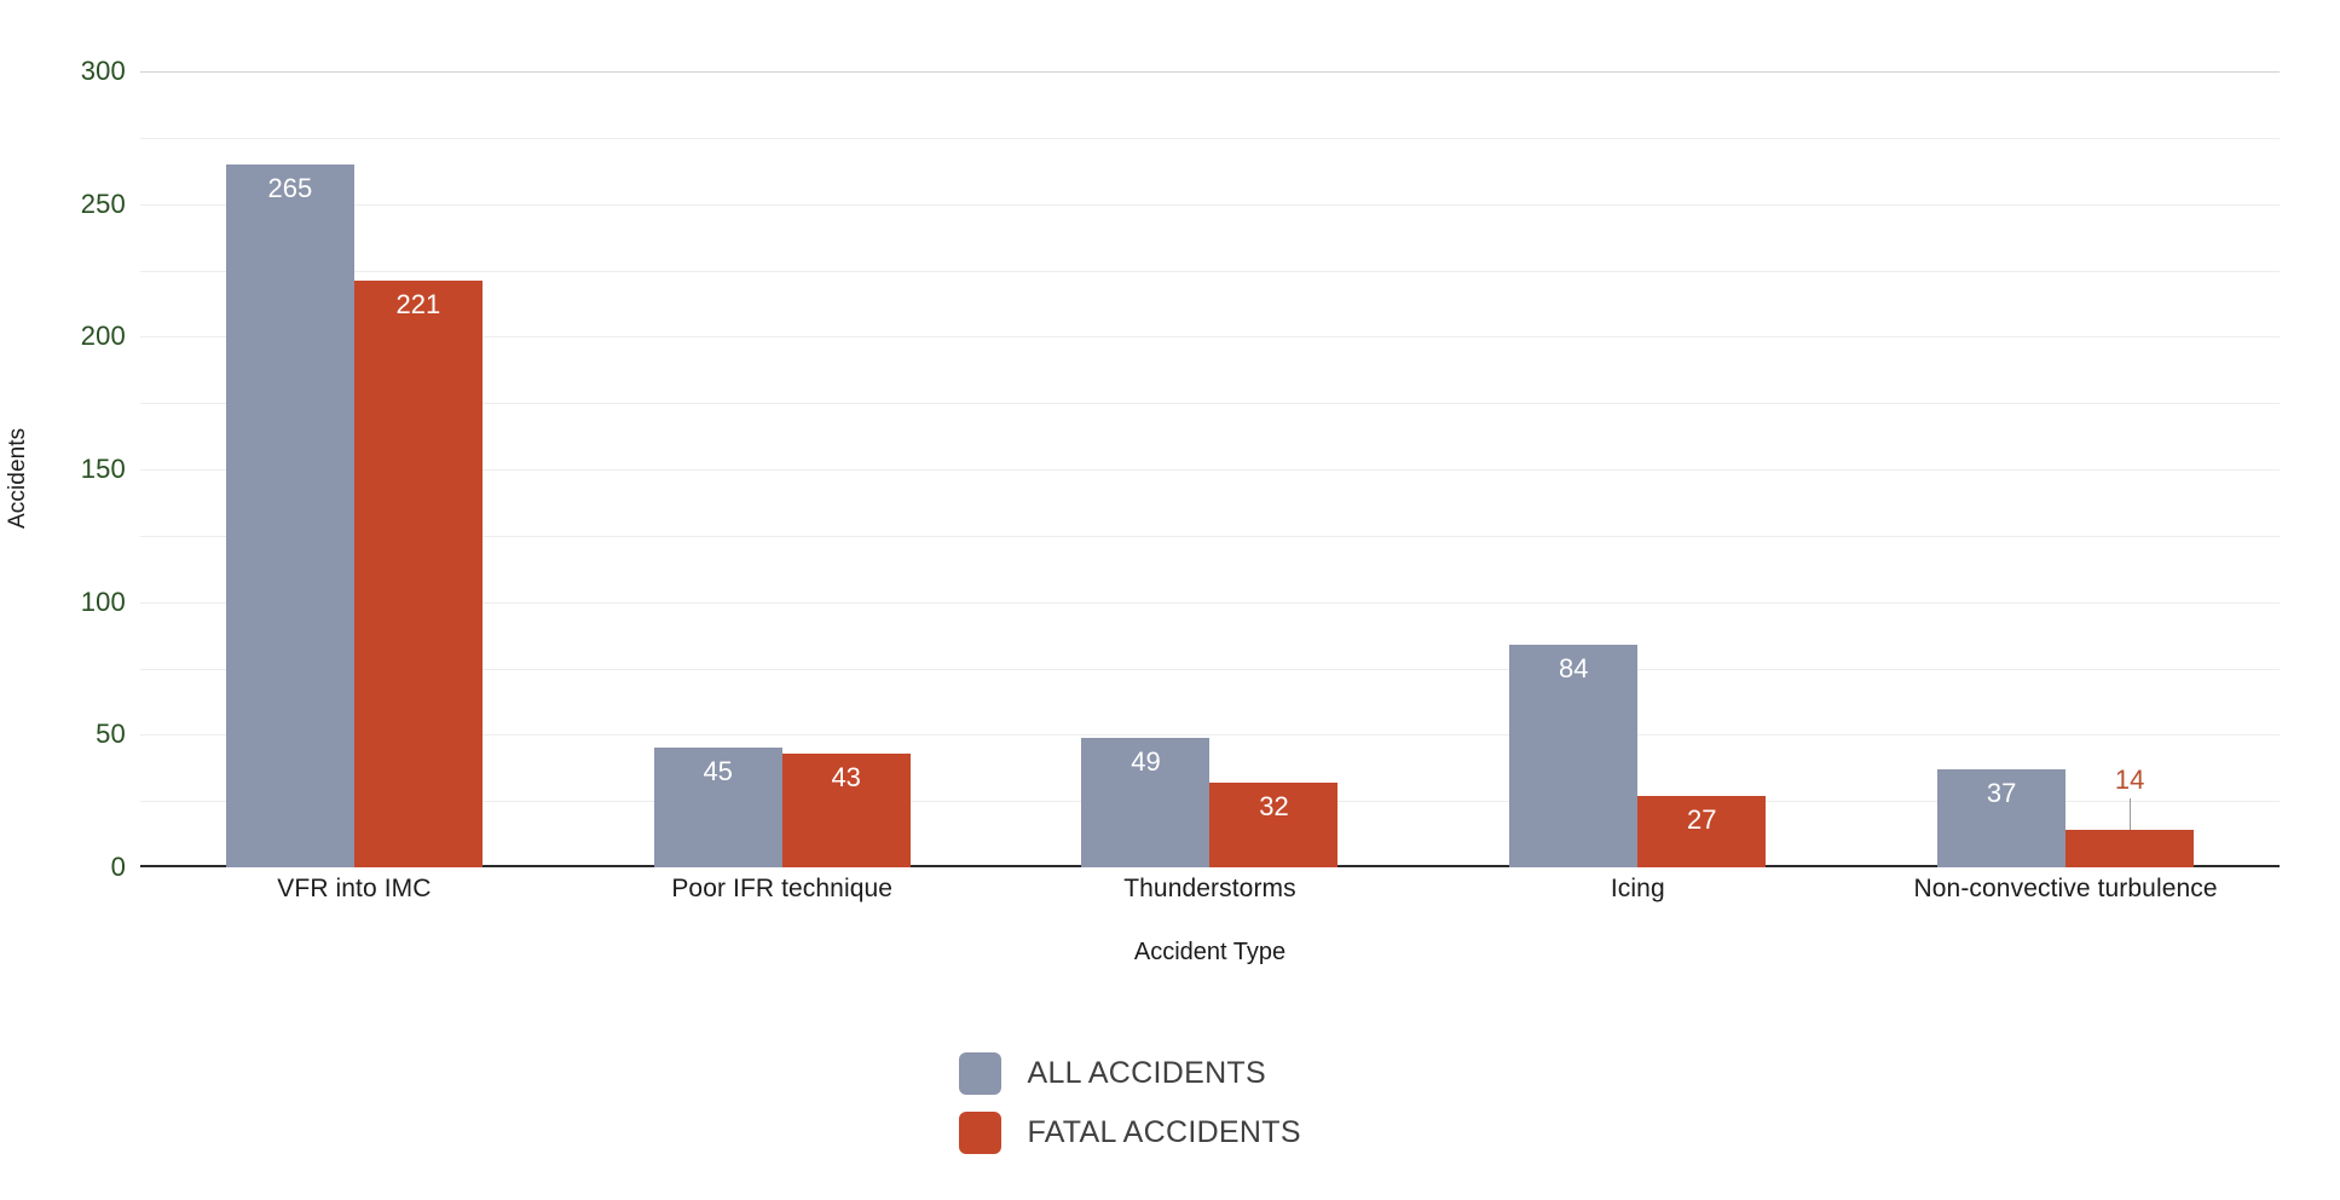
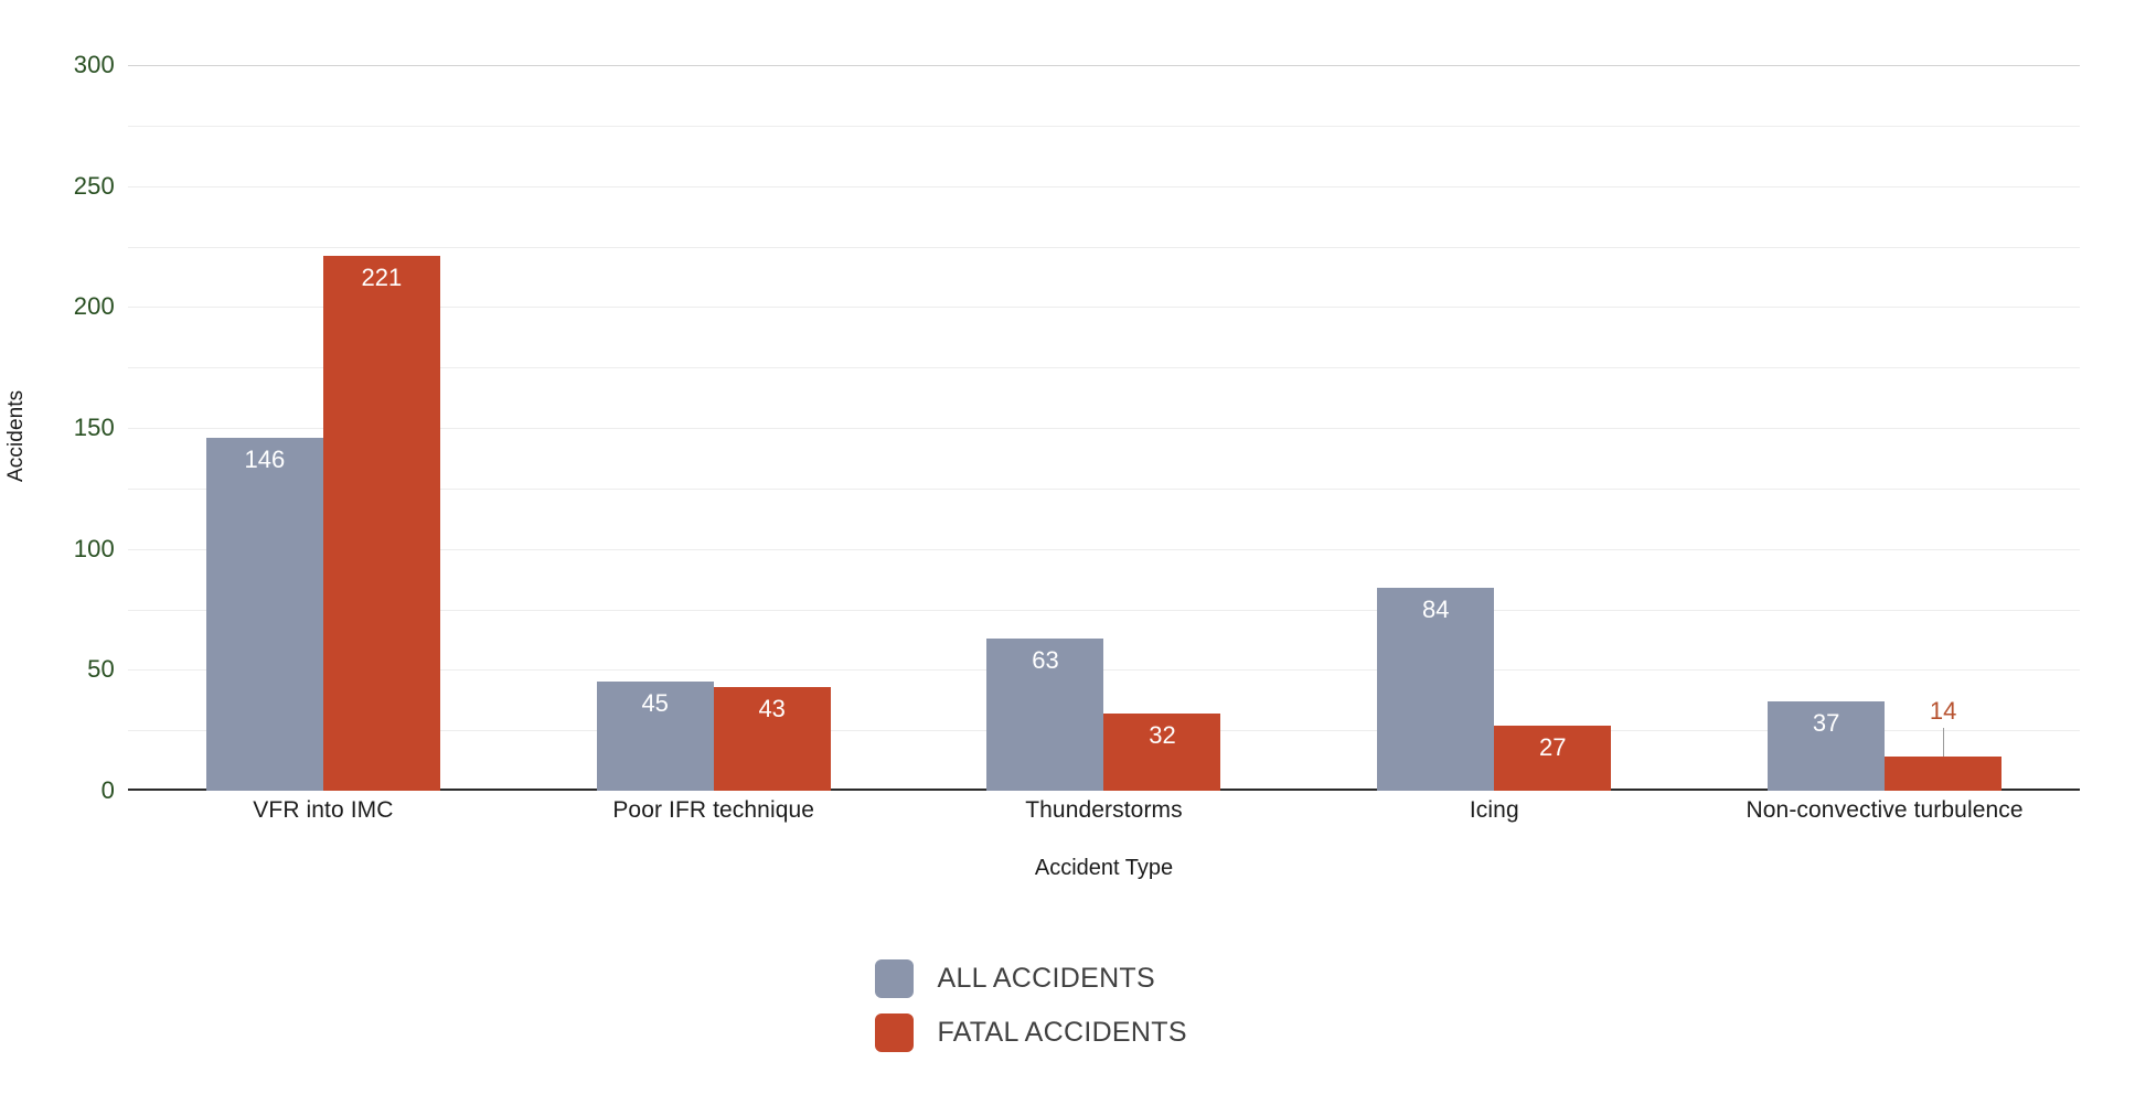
ALL ACCIDENTS/VFR into IMC: 265 -> 146
ALL ACCIDENTS/Thunderstorms: 49 -> 63
